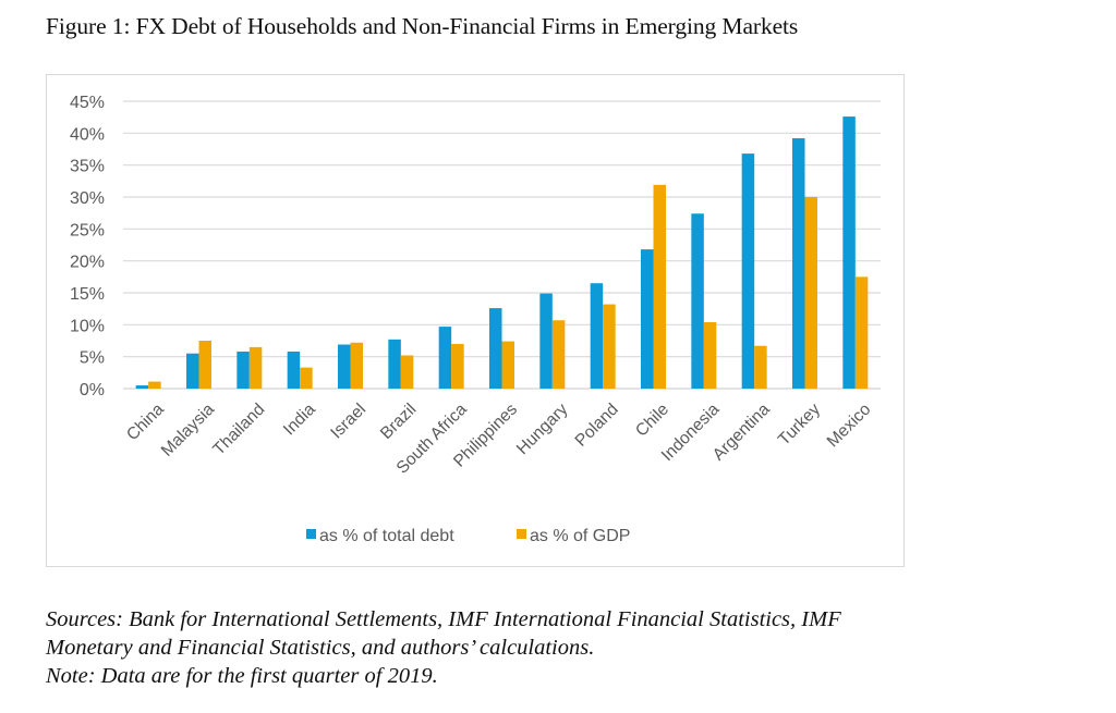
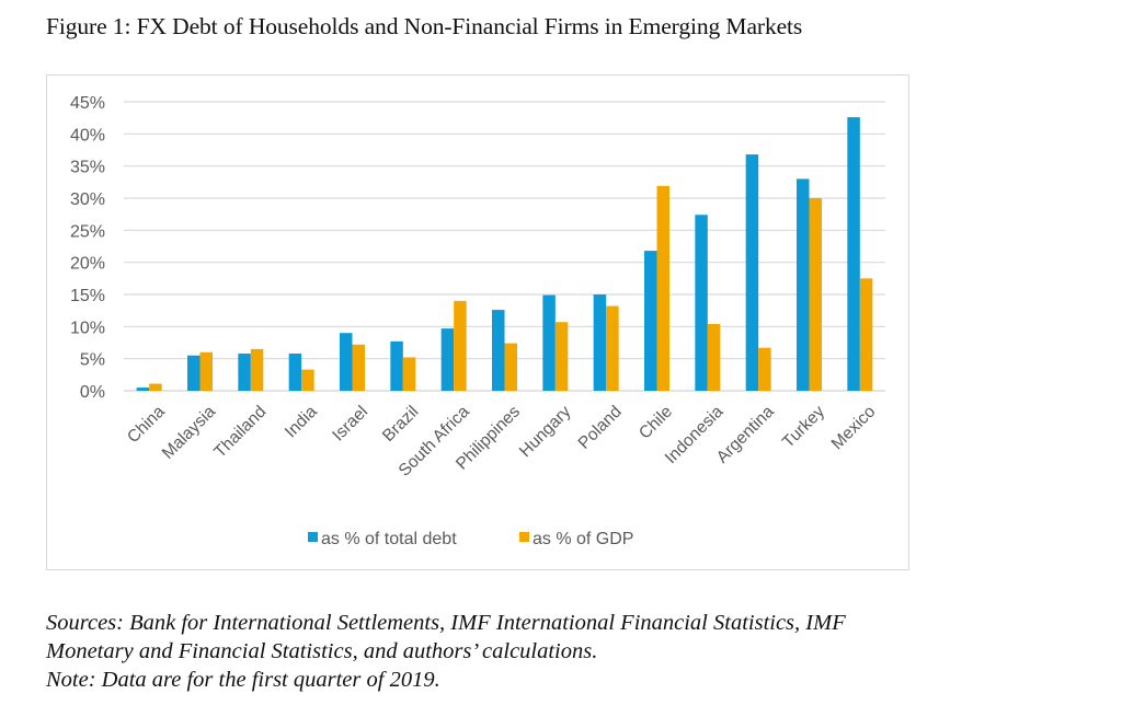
as % of GDP/Malaysia: 8% -> 6%
as % of total debt/Israel: 7% -> 9%
as % of GDP/South Africa: 7% -> 14%
as % of total debt/Poland: 16% -> 15%
as % of total debt/Turkey: 39% -> 33%
